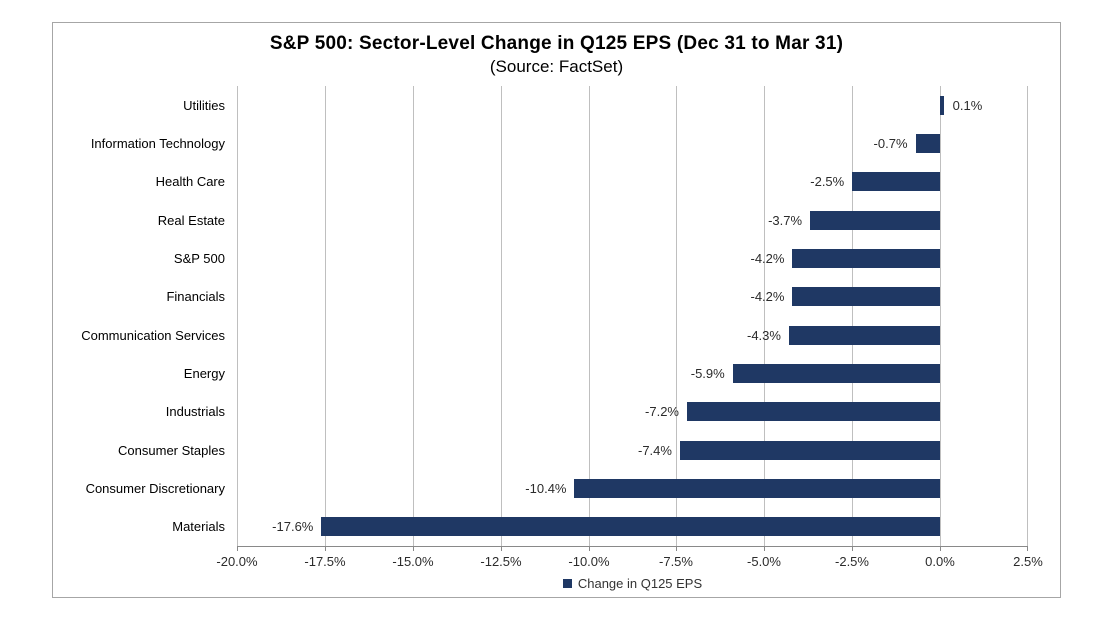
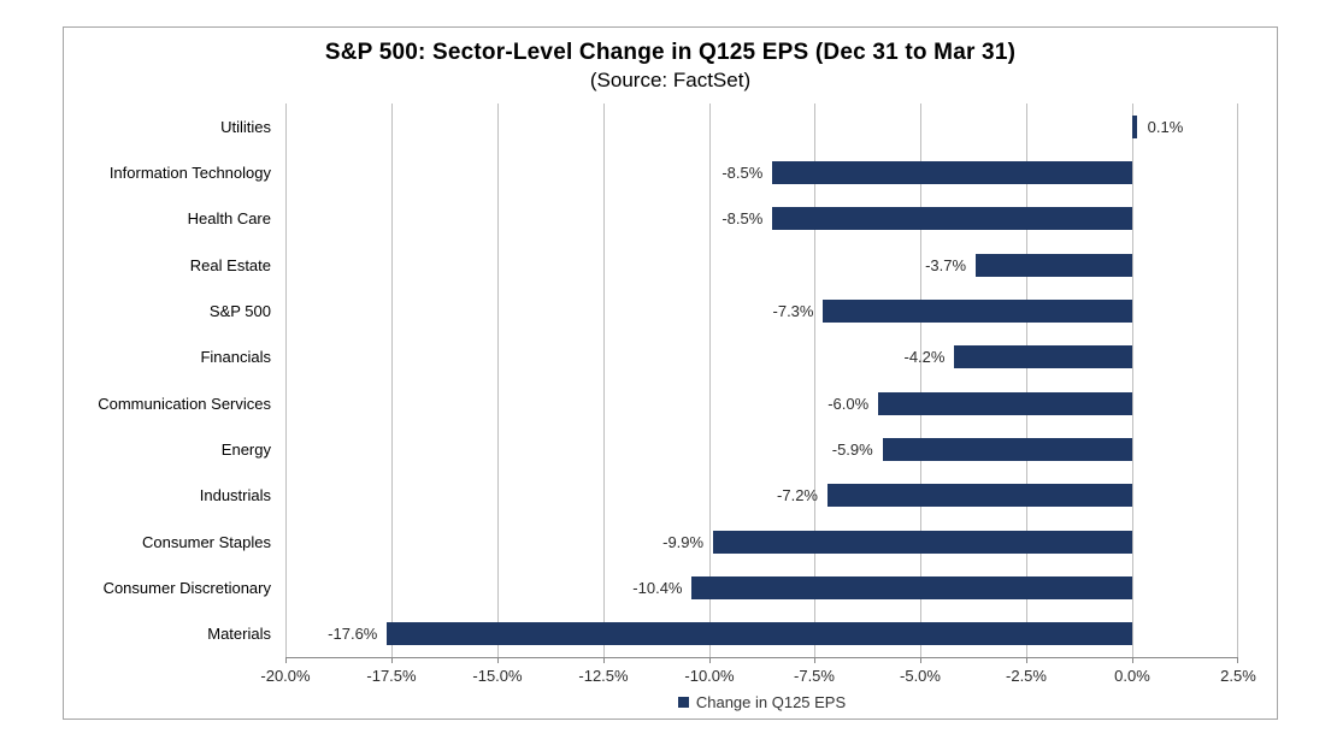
Information Technology: -0.7% -> -8.5%
Health Care: -2.5% -> -8.5%
S&P 500: -4.2% -> -7.3%
Communication Services: -4.3% -> -6.0%
Consumer Staples: -7.4% -> -9.9%
